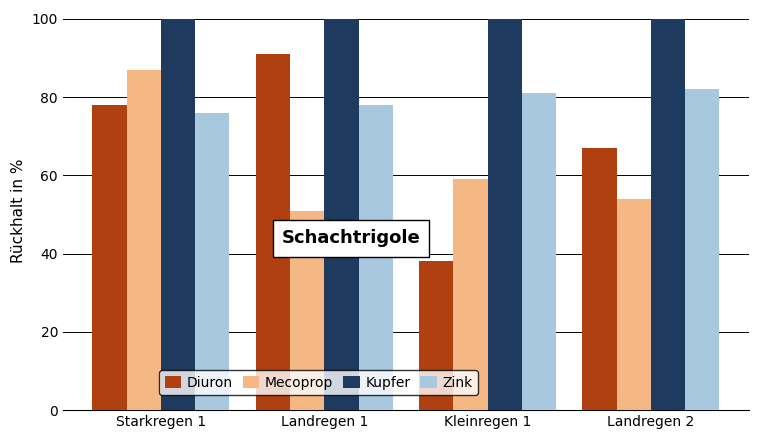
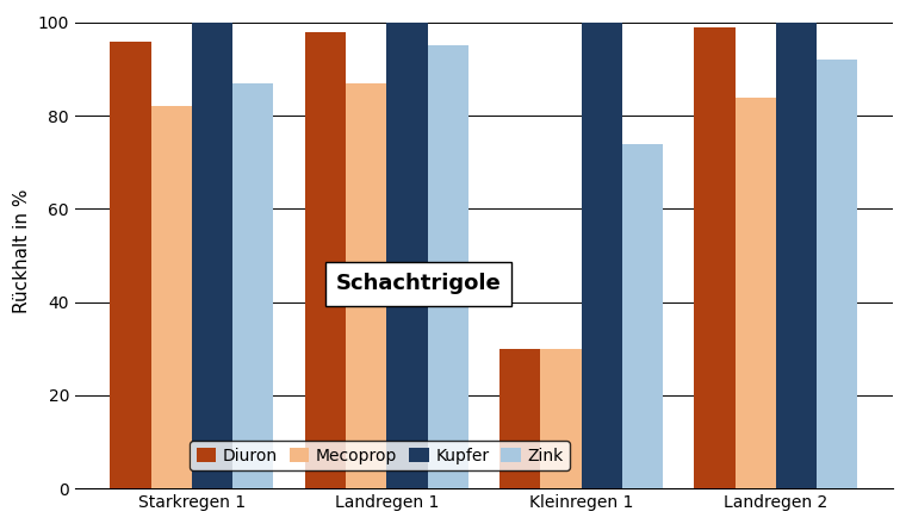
Diuron/Starkregen 1: 78 -> 96
Mecoprop/Starkregen 1: 87 -> 82
Zink/Starkregen 1: 76 -> 87
Diuron/Landregen 1: 91 -> 98
Mecoprop/Landregen 1: 51 -> 87
Zink/Landregen 1: 78 -> 95
Diuron/Kleinregen 1: 38 -> 30
Mecoprop/Kleinregen 1: 59 -> 30
Zink/Kleinregen 1: 81 -> 74
Diuron/Landregen 2: 67 -> 99
Mecoprop/Landregen 2: 54 -> 84
Zink/Landregen 2: 82 -> 92
